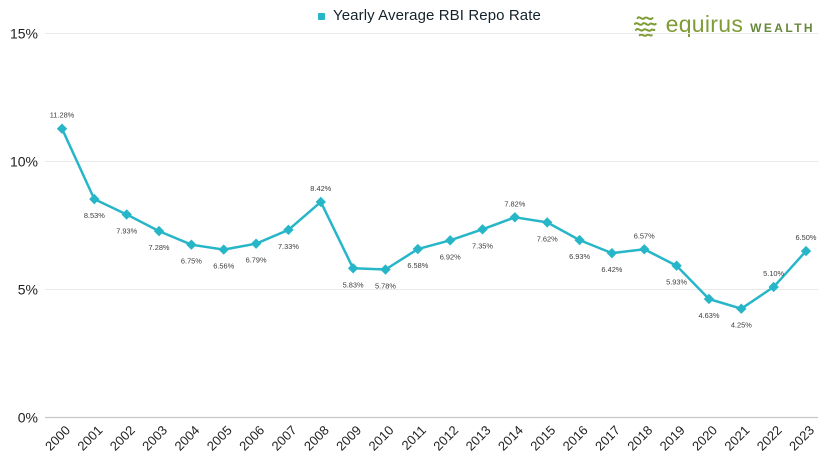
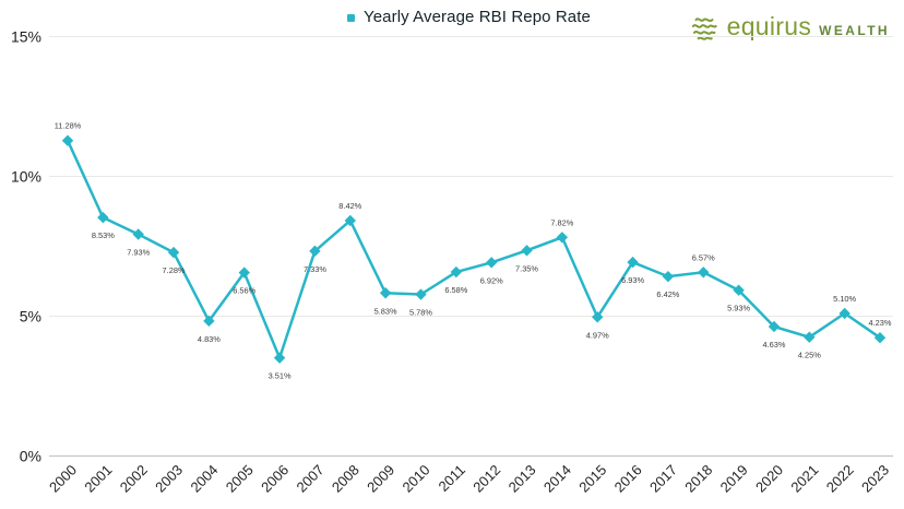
2004: 6.75% -> 4.83%
2006: 6.79% -> 3.51%
2015: 7.62% -> 4.97%
2023: 6.50% -> 4.23%
